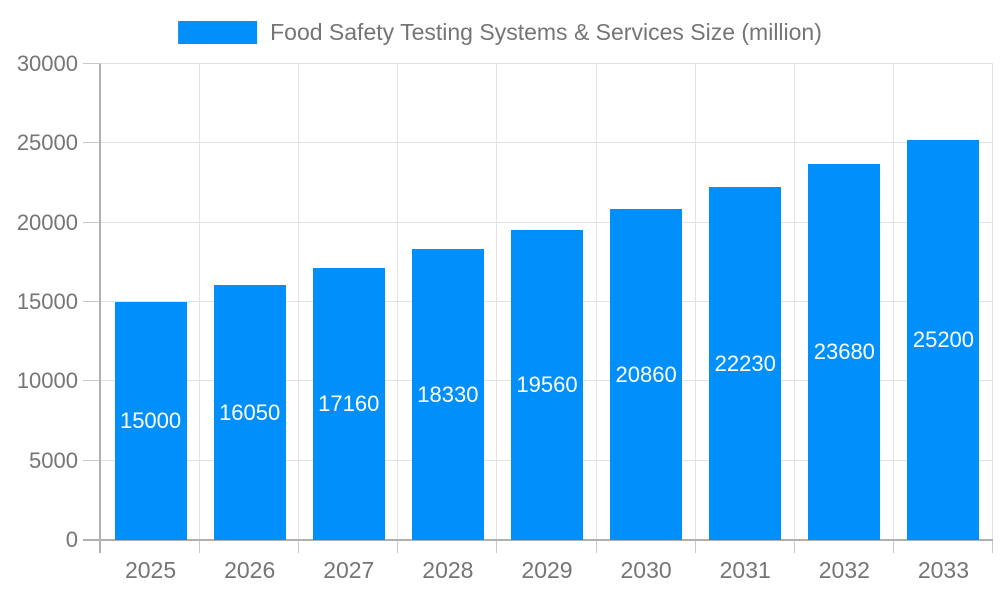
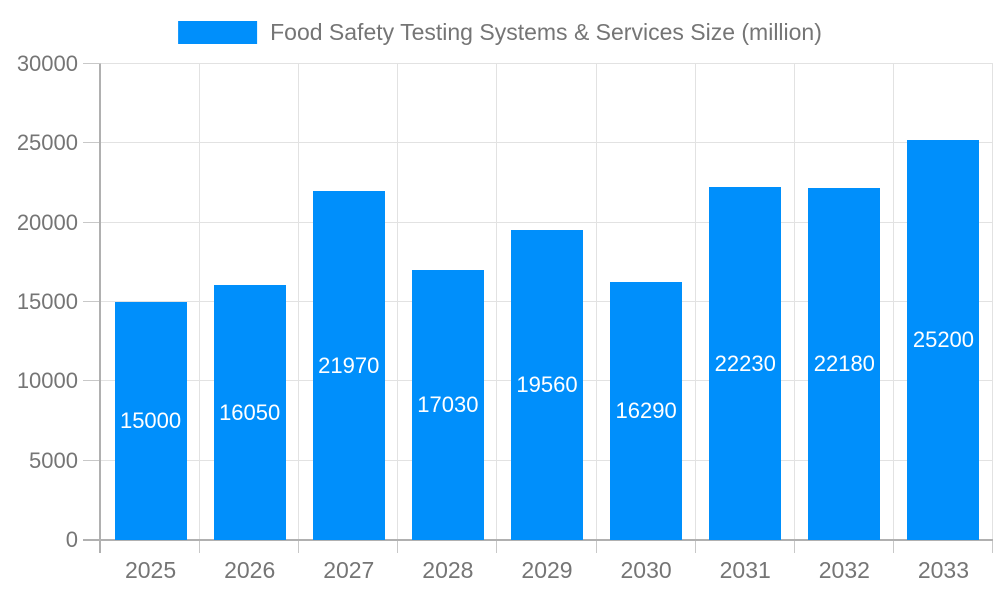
2027: 17160 -> 21970
2028: 18330 -> 17030
2030: 20860 -> 16290
2032: 23680 -> 22180
